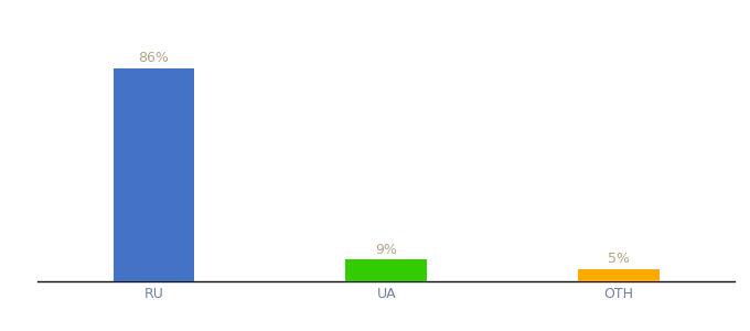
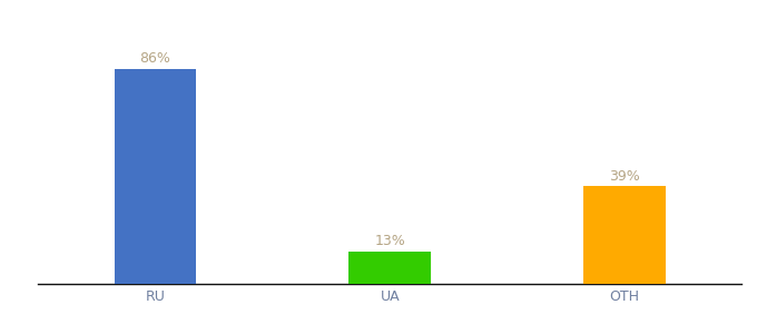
UA: 9% -> 13%
OTH: 5% -> 39%
